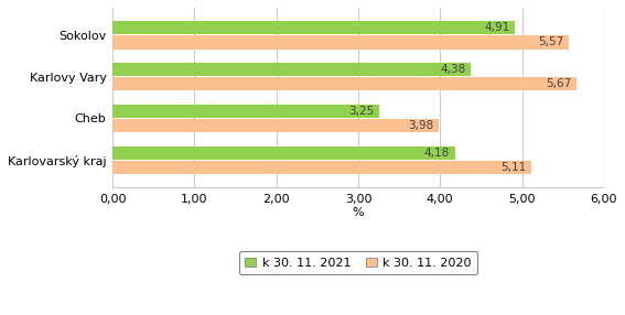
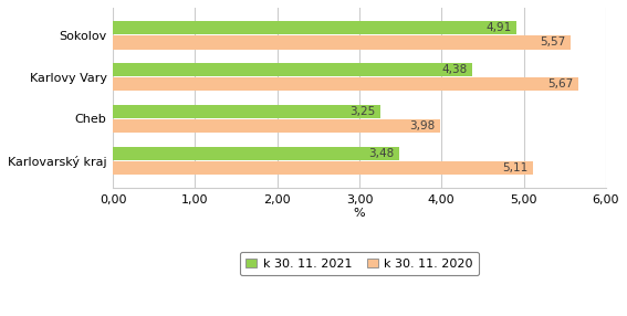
k 30. 11. 2021/Karlovarský kraj: 4,18 -> 3,48
